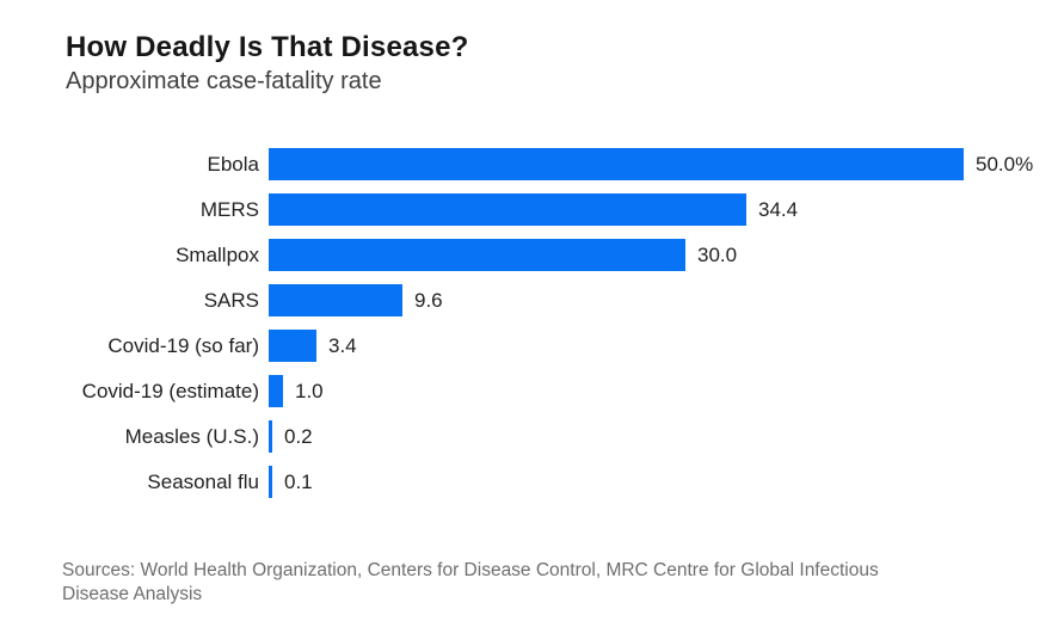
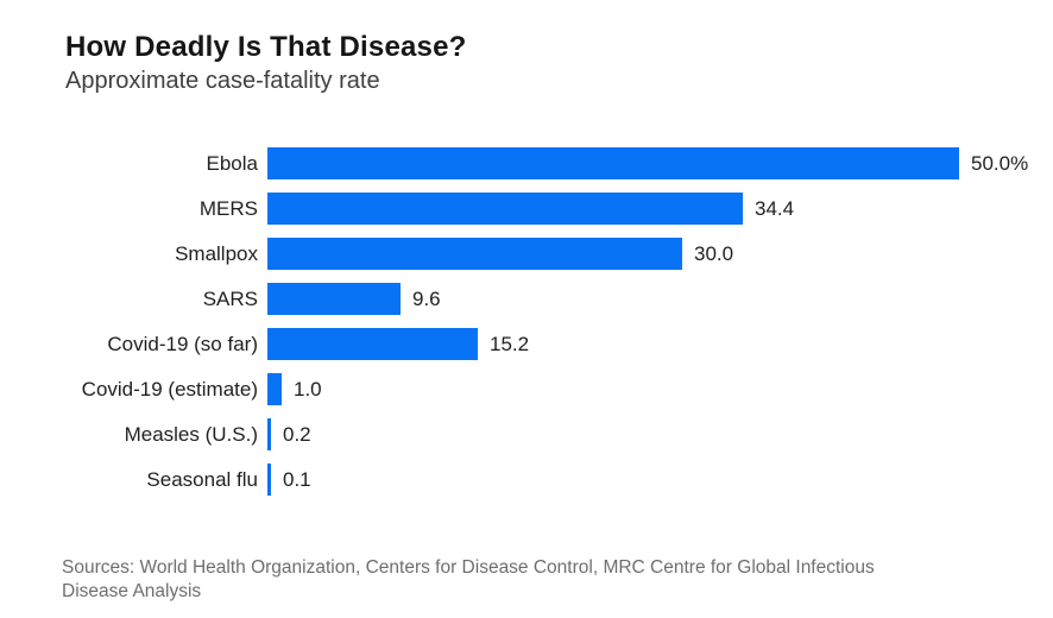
Covid-19 (so far): 3.4 -> 15.2
